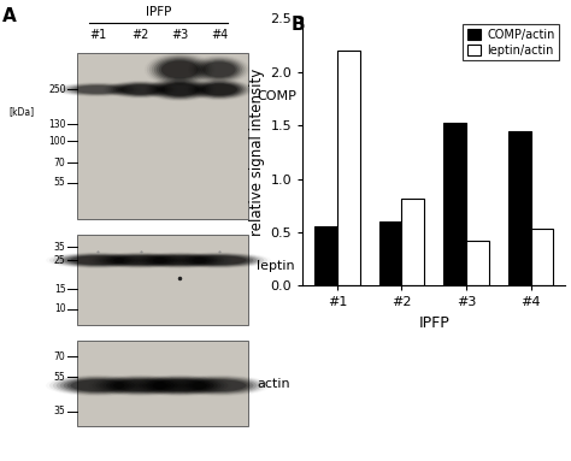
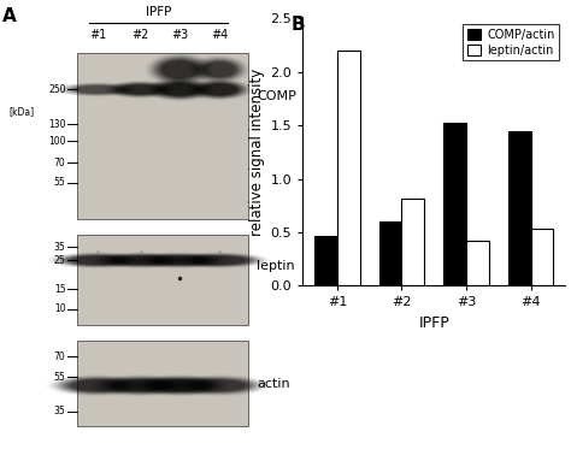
COMP/actin/#1: 0.56 -> 0.47
